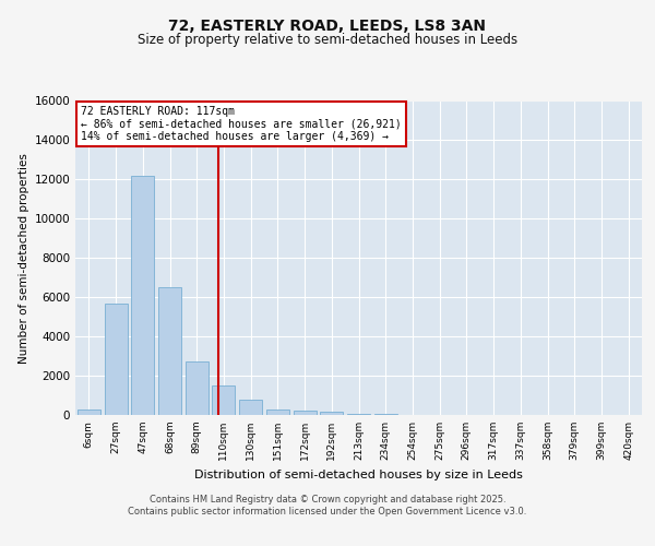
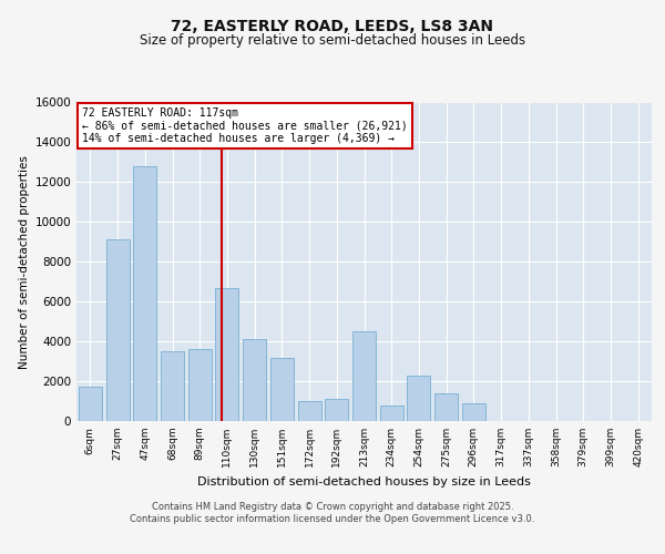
6sqm: 300 -> 1700
27sqm: 5700 -> 9100
47sqm: 12200 -> 12800
68sqm: 6500 -> 3500
89sqm: 2700 -> 3600
110sqm: 1500 -> 6700
130sqm: 800 -> 4100
151sqm: 300 -> 3200
172sqm: 200 -> 1000
192sqm: 200 -> 1100
213sqm: 100 -> 4500
234sqm: 0 -> 800
254sqm: 0 -> 2300
275sqm: 0 -> 1400
296sqm: 0 -> 900
